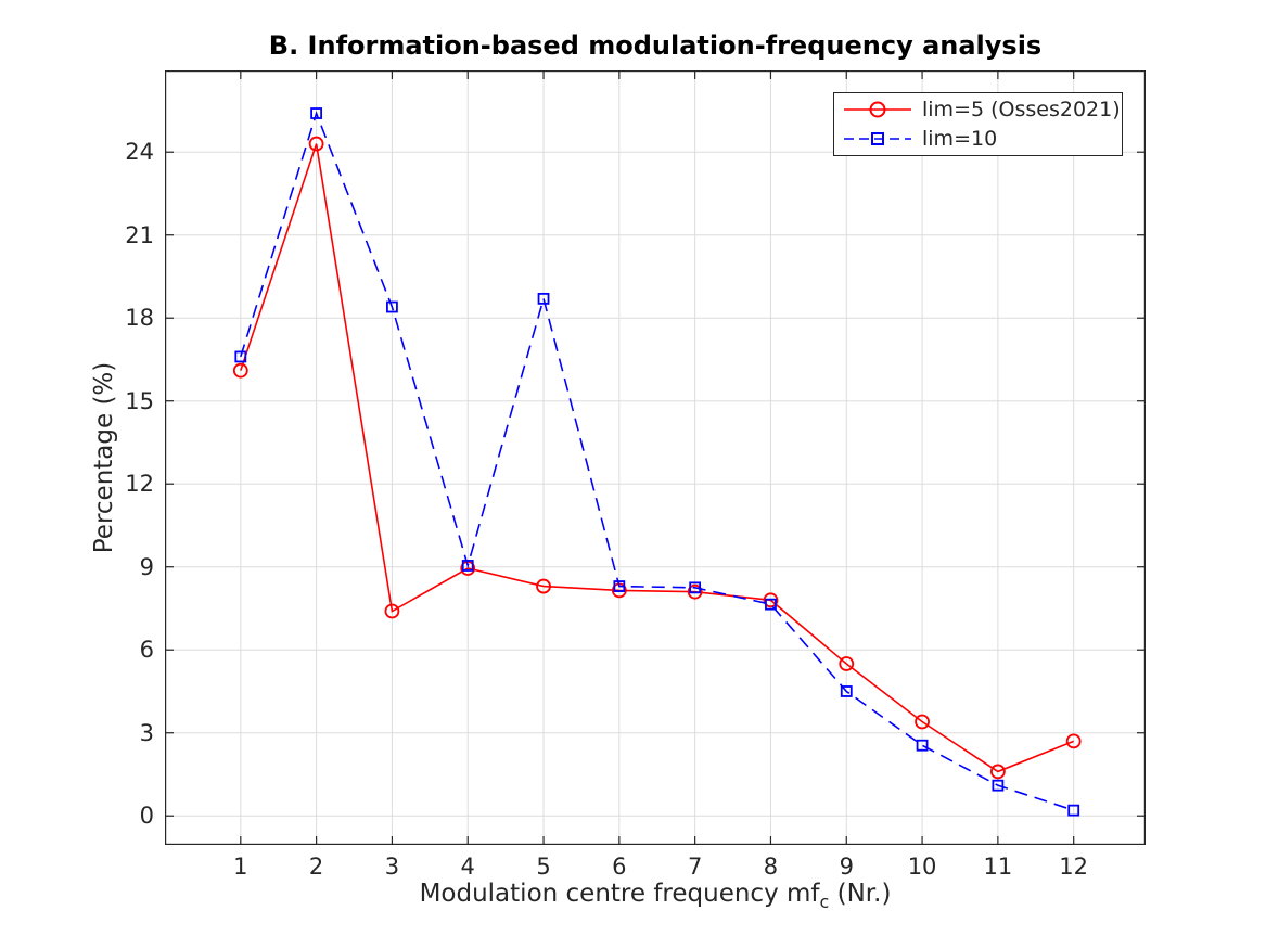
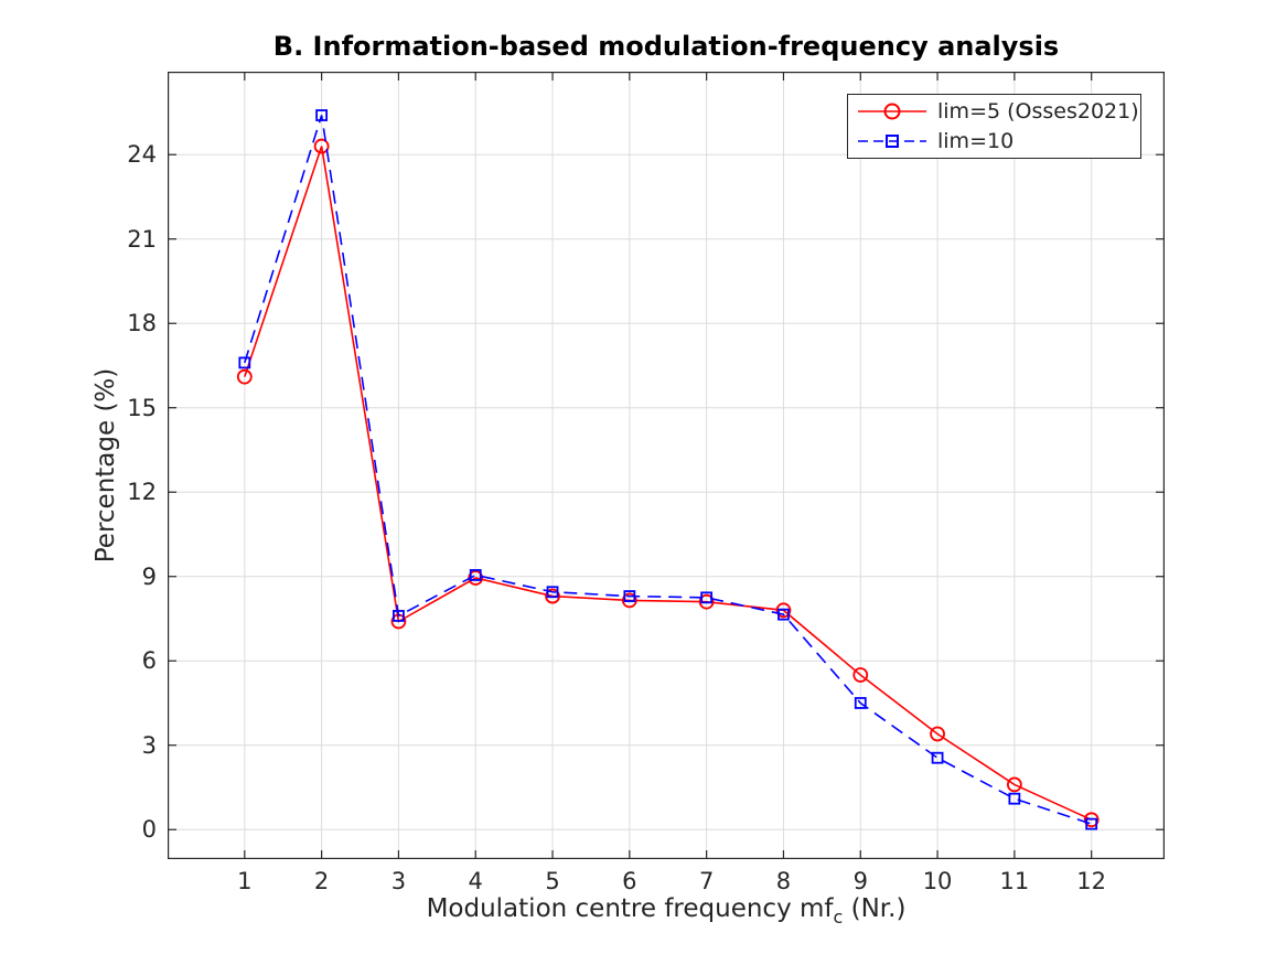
lim=10/3: 18.4 -> 7.6
lim=10/5: 18.7 -> 8.4
lim=5 (Osses2021)/12: 2.7 -> 0.3
